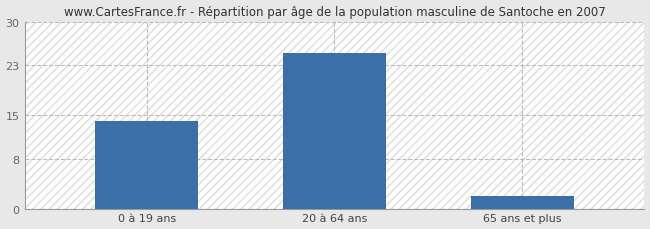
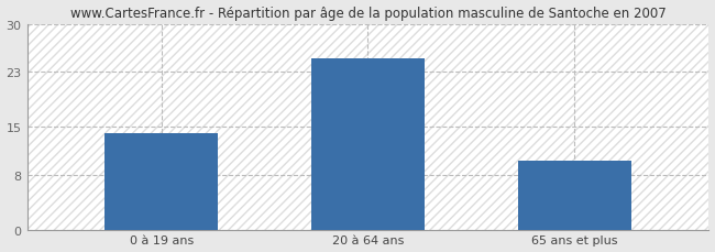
65 ans et plus: 2 -> 10
